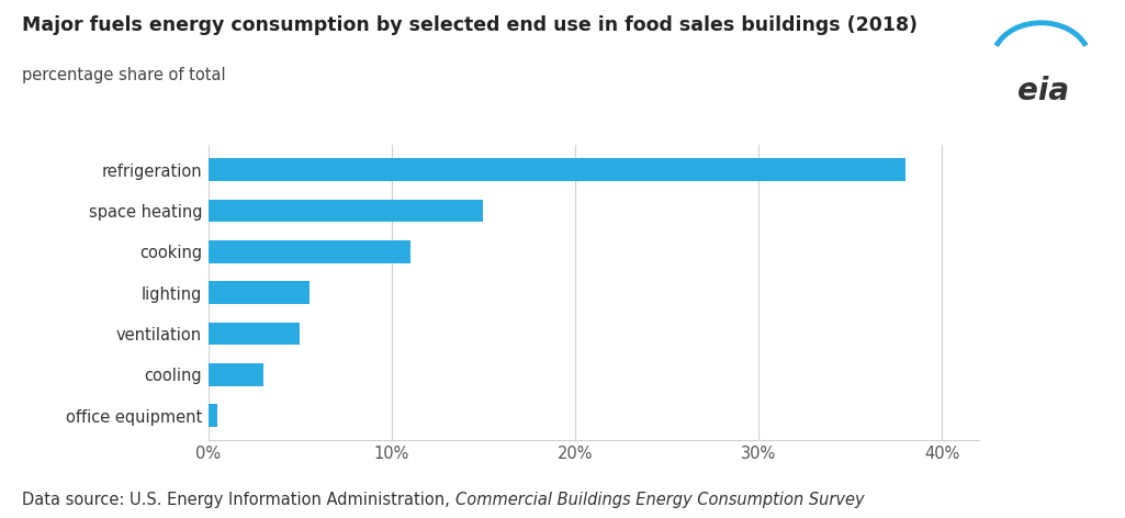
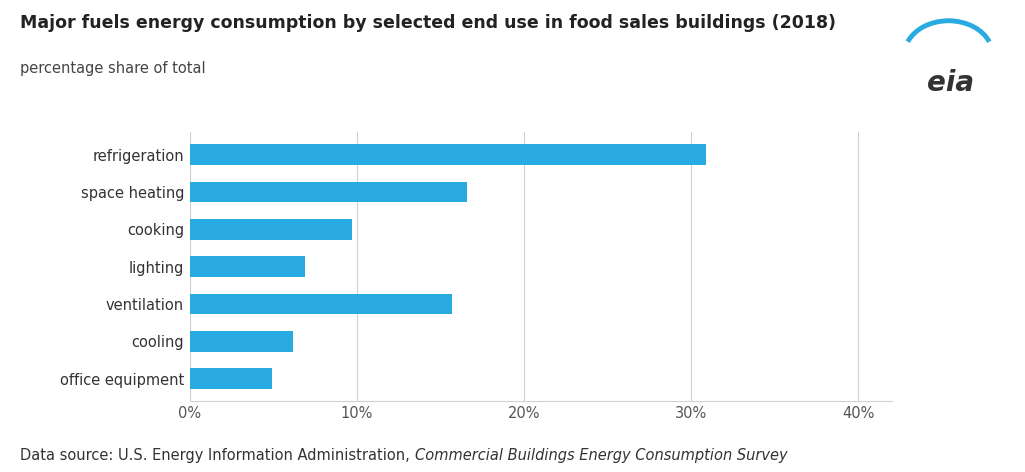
refrigeration: 38.0% -> 30.9%
space heating: 15.0% -> 16.6%
cooking: 11.0% -> 9.7%
lighting: 5.5% -> 6.9%
ventilation: 5.0% -> 15.7%
cooling: 3.0% -> 6.2%
office equipment: 0.5% -> 4.9%
